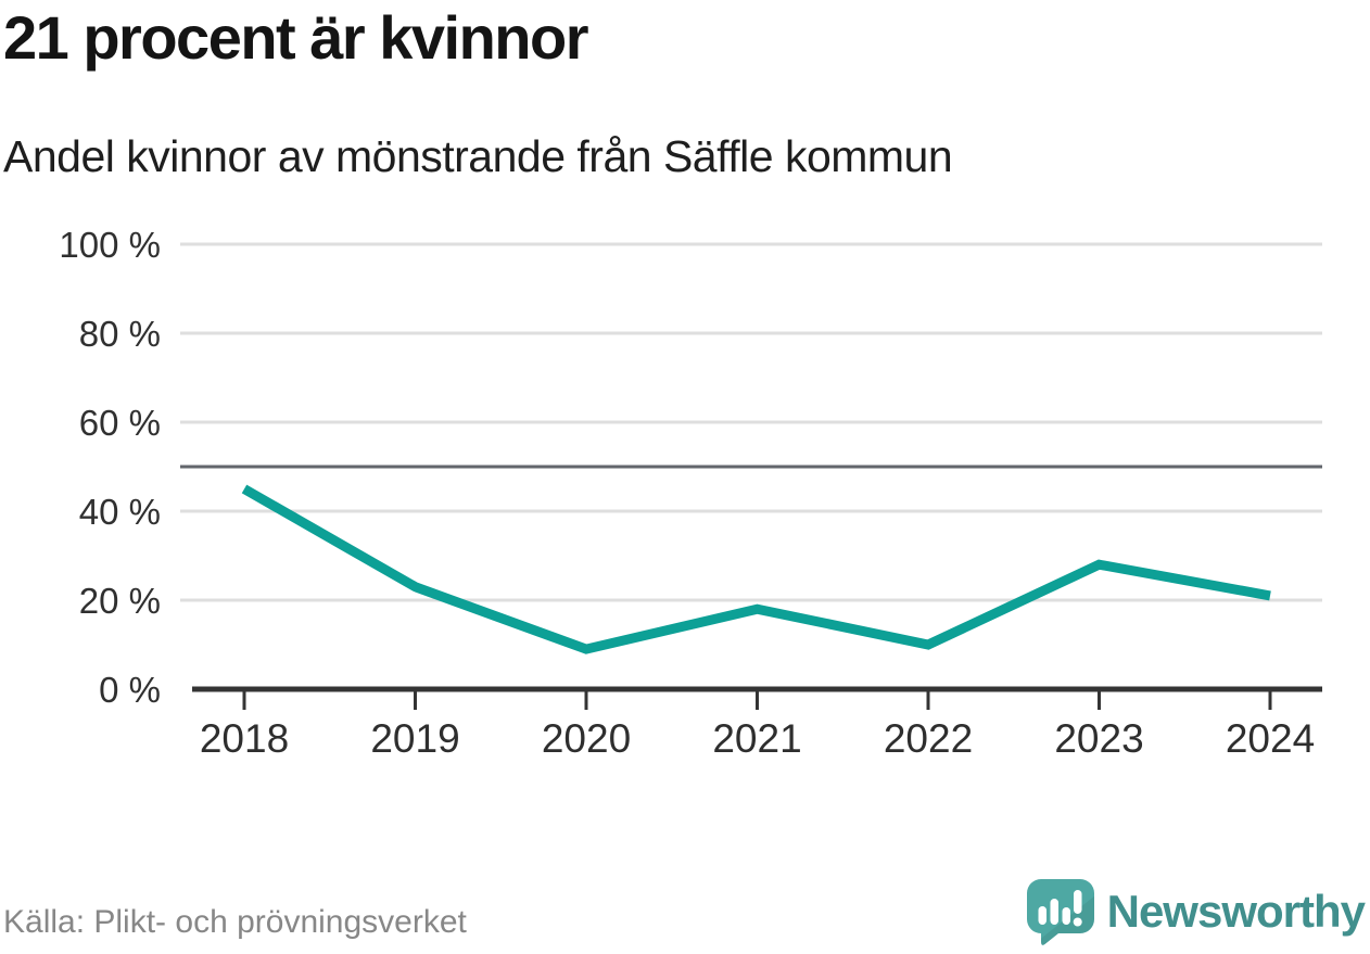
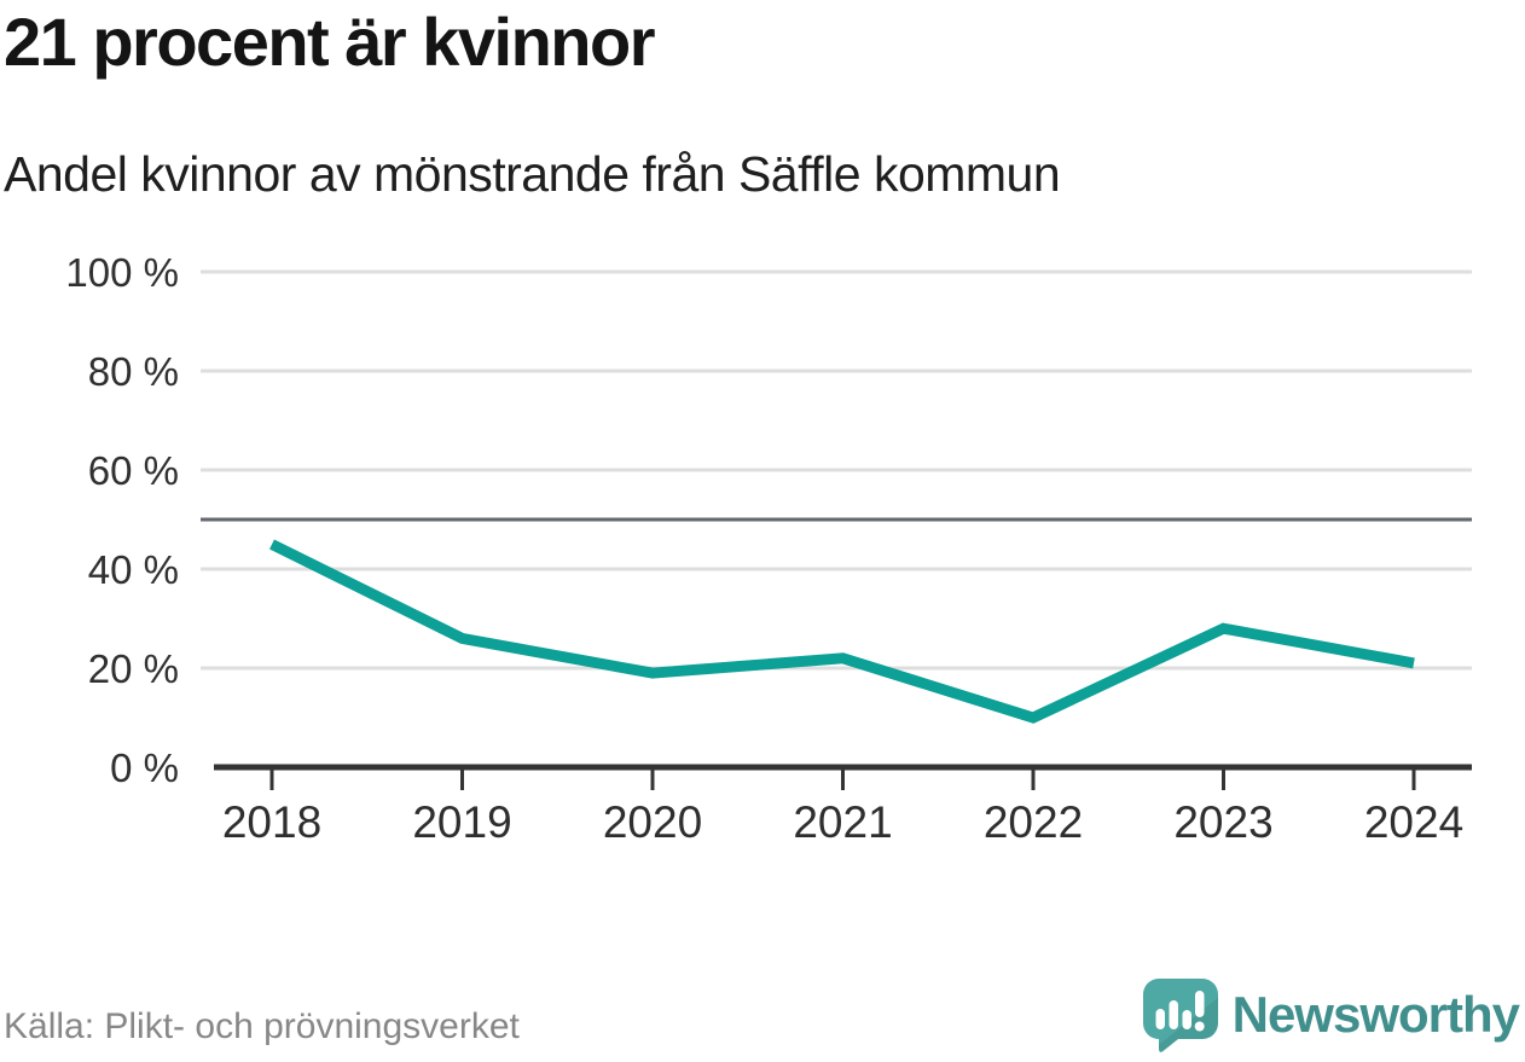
2019: 23% -> 26%
2020: 9% -> 19%
2021: 18% -> 22%
